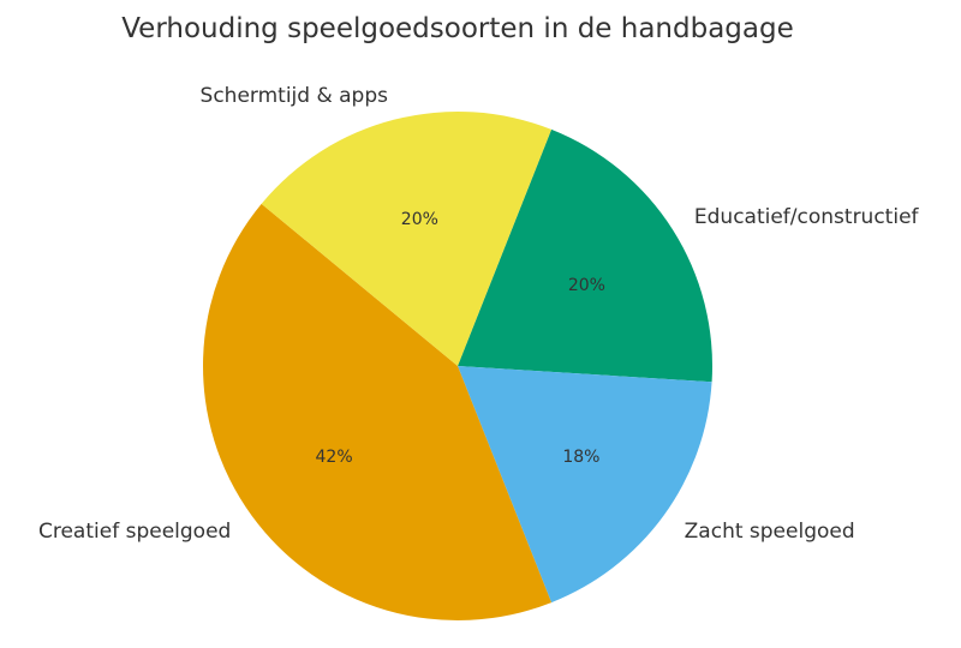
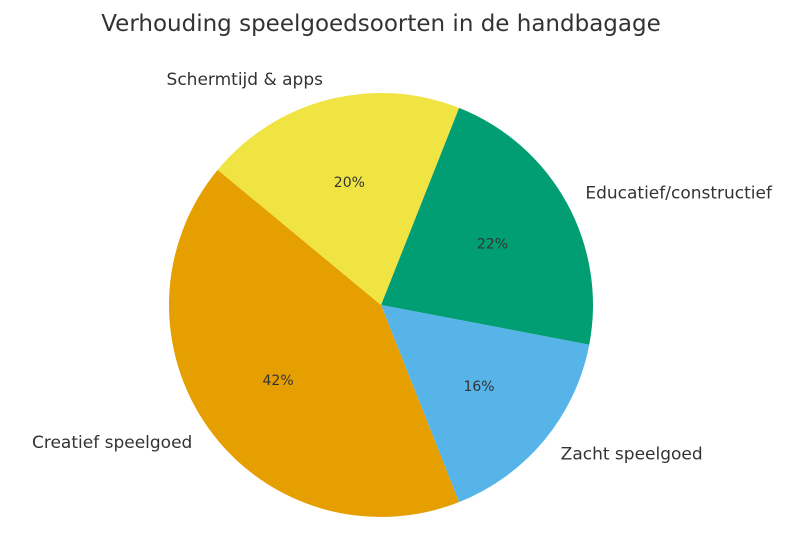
Educatief/constructief: 20% -> 22%
Zacht speelgoed: 18% -> 16%
